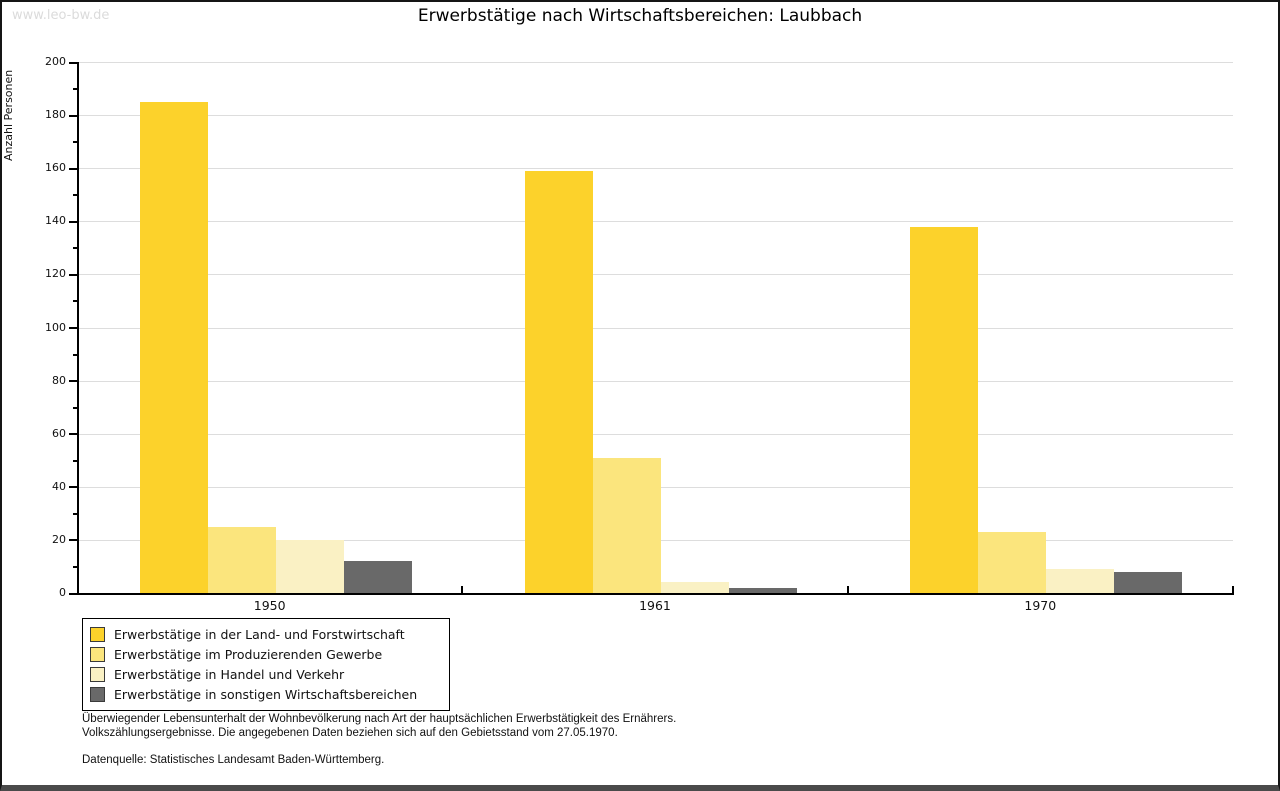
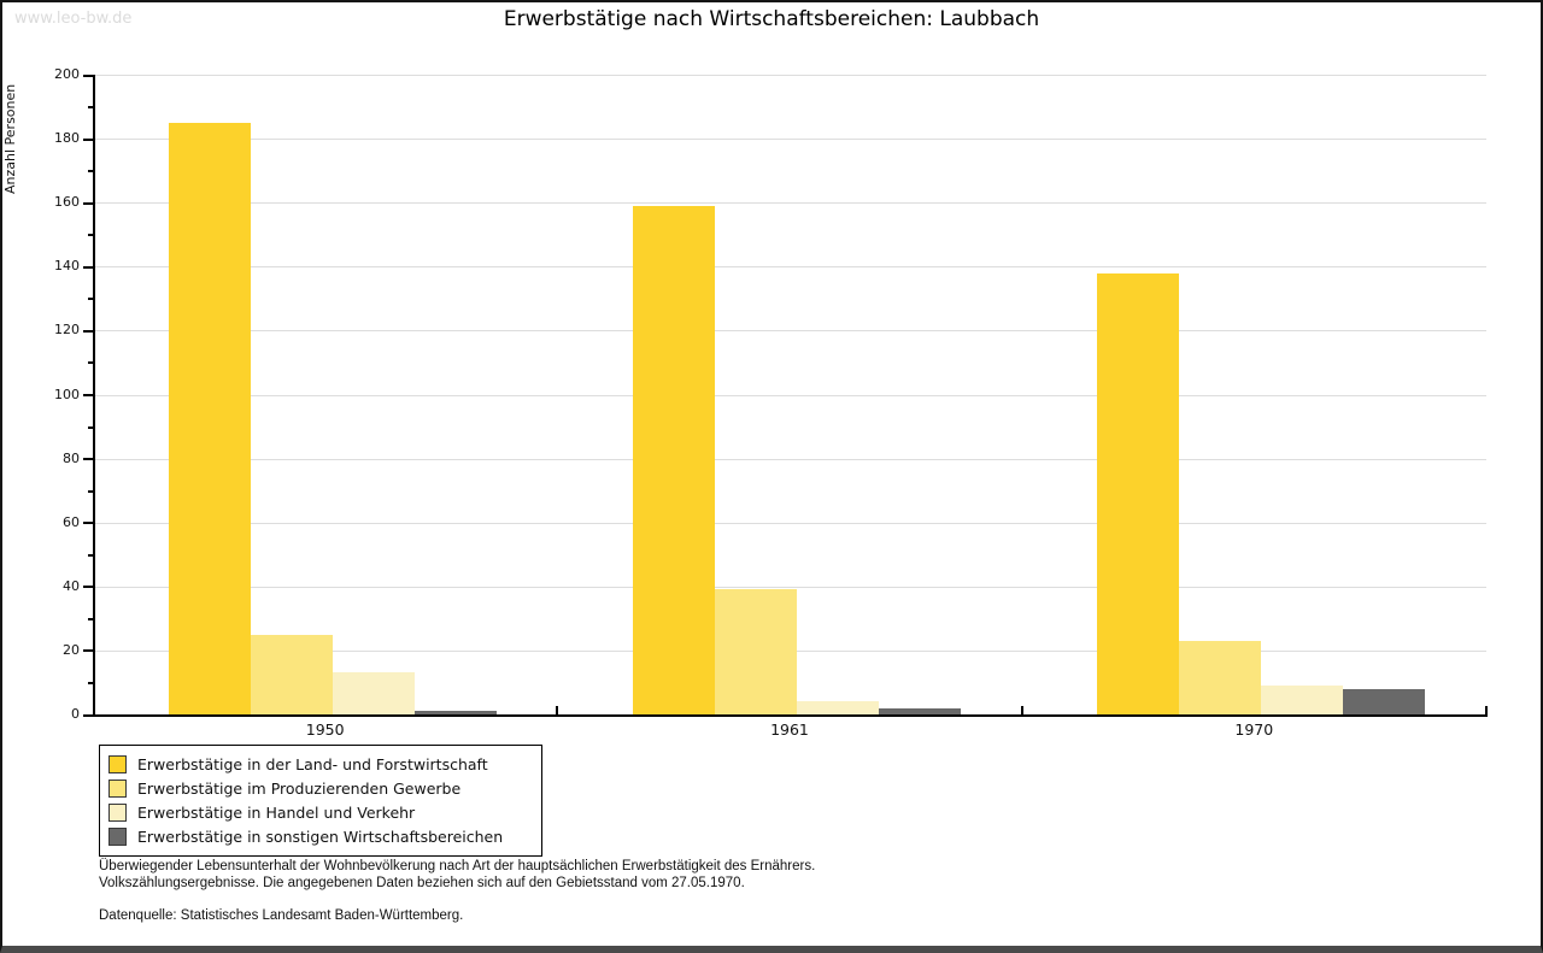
Erwerbstätige in Handel und Verkehr/1950: 20 -> 13
Erwerbstätige in sonstigen Wirtschaftsbereichen/1950: 12 -> 1
Erwerbstätige im Produzierenden Gewerbe/1961: 51 -> 39
